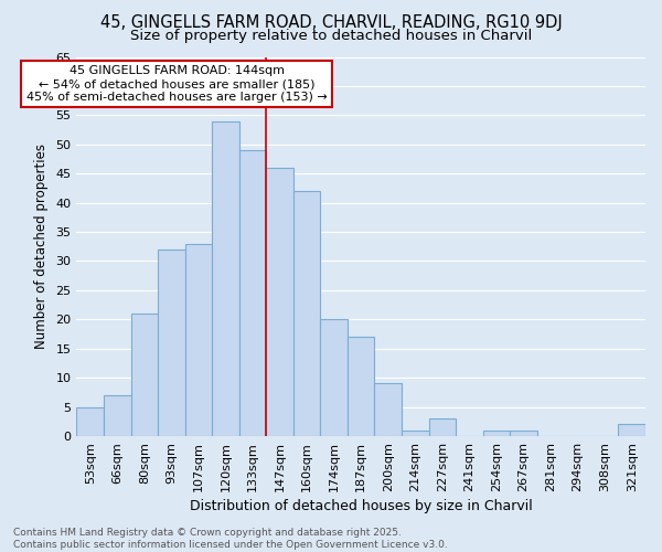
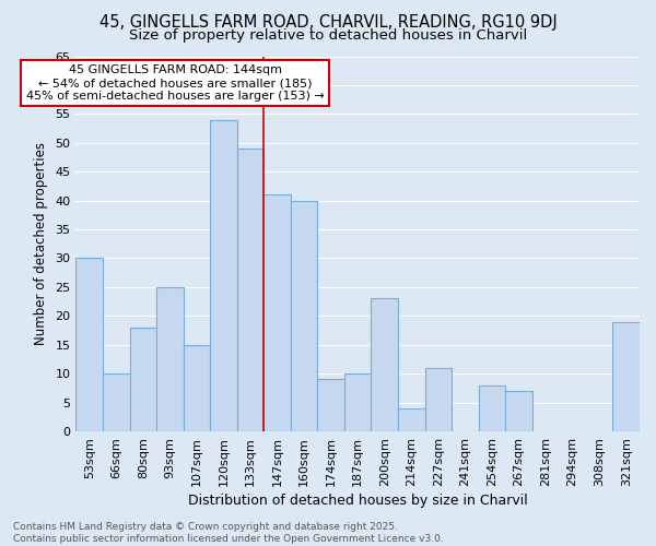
53sqm: 5 -> 30
66sqm: 7 -> 10
80sqm: 21 -> 18
93sqm: 32 -> 25
107sqm: 33 -> 15
147sqm: 46 -> 41
160sqm: 42 -> 40
174sqm: 20 -> 9
187sqm: 17 -> 10
200sqm: 9 -> 23
214sqm: 1 -> 4
227sqm: 3 -> 11
254sqm: 1 -> 8
267sqm: 1 -> 7
321sqm: 2 -> 19
